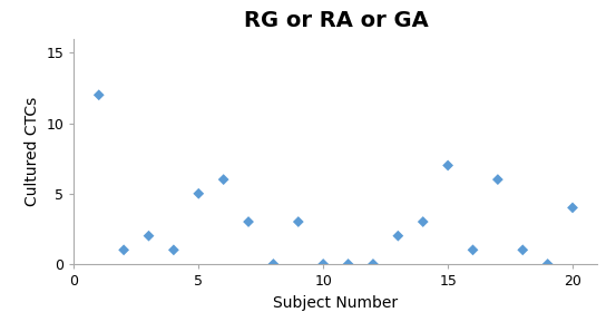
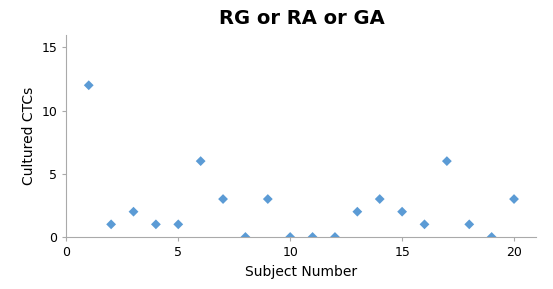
5: 5 -> 1
15: 7 -> 2
20: 4 -> 3
